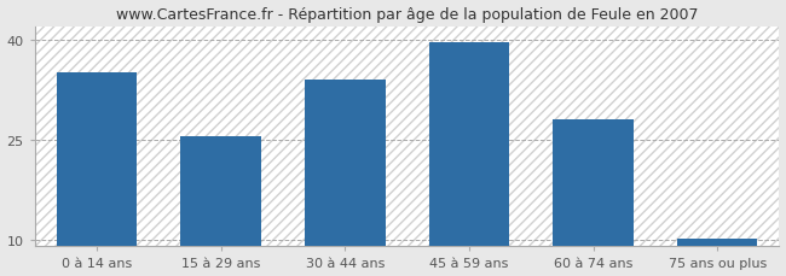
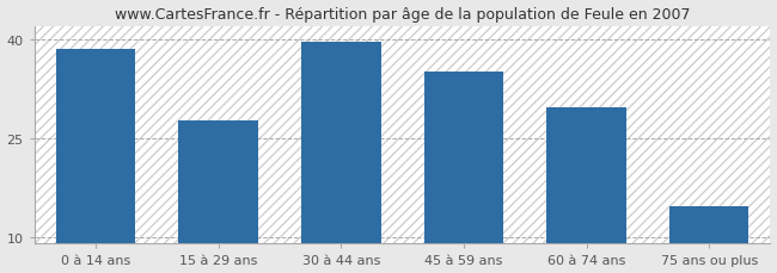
0 à 14 ans: 35.0 -> 38.4
15 à 29 ans: 25.5 -> 27.6
30 à 44 ans: 34.0 -> 39.6
45 à 59 ans: 39.5 -> 35.0
60 à 74 ans: 28.0 -> 29.6
75 ans ou plus: 10.1 -> 14.6
